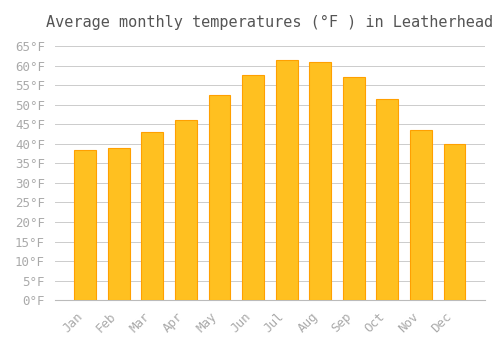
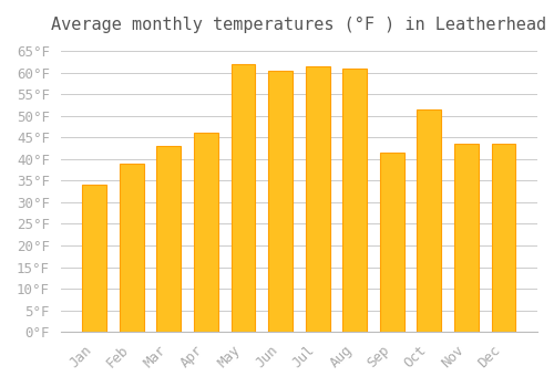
Jan: 38.5°F -> 34.0°F
May: 52.5°F -> 62.0°F
Jun: 57.5°F -> 60.5°F
Sep: 57.0°F -> 41.5°F
Dec: 40.0°F -> 43.5°F
